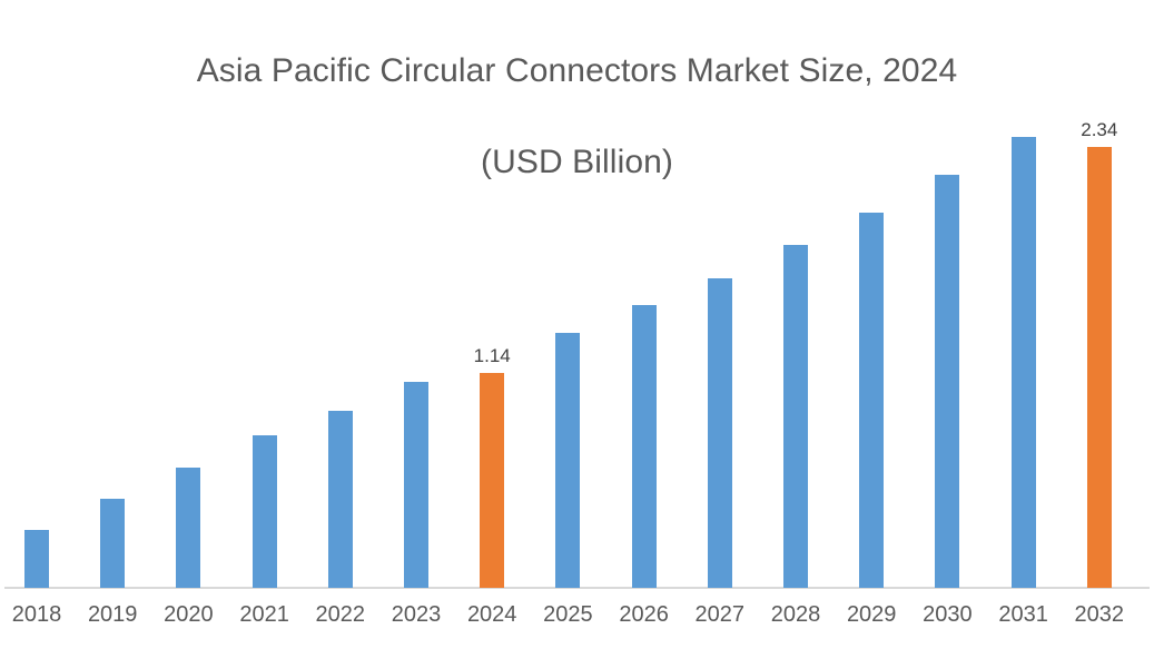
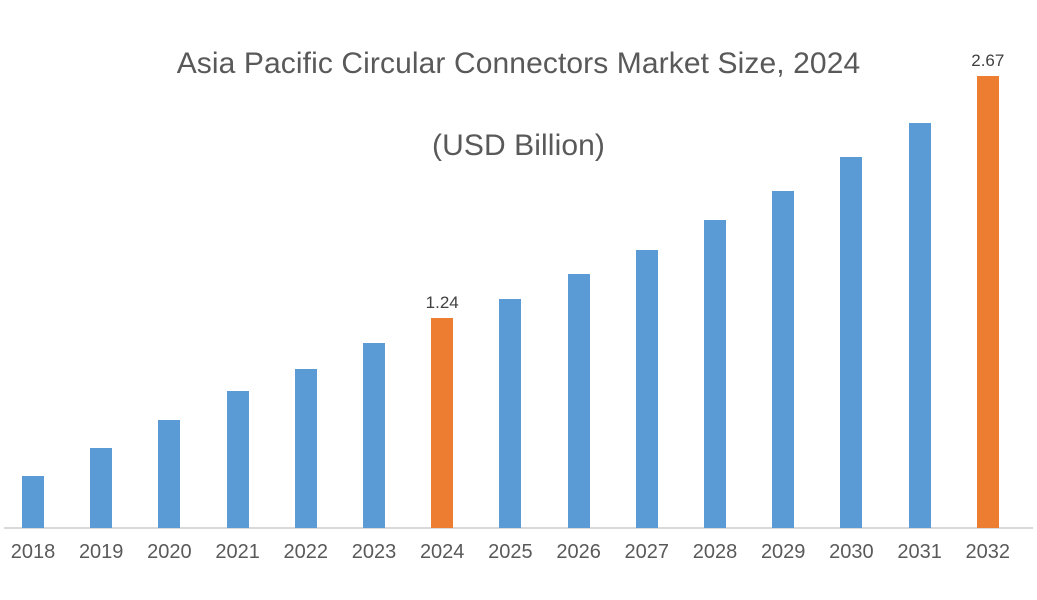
2024: 1.14 -> 1.24
2032: 2.34 -> 2.67
